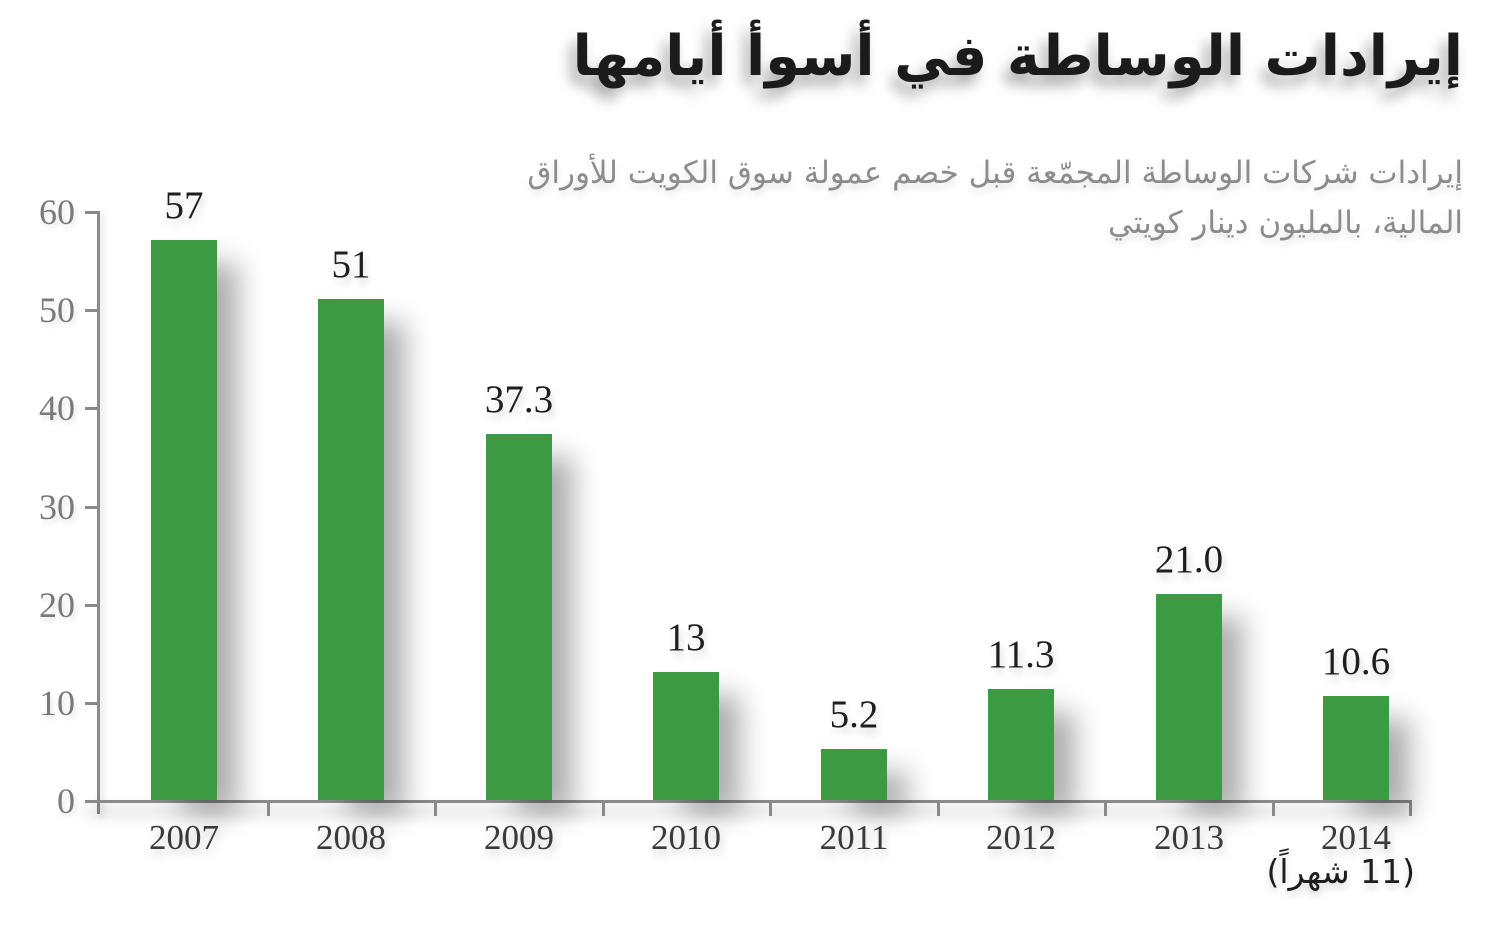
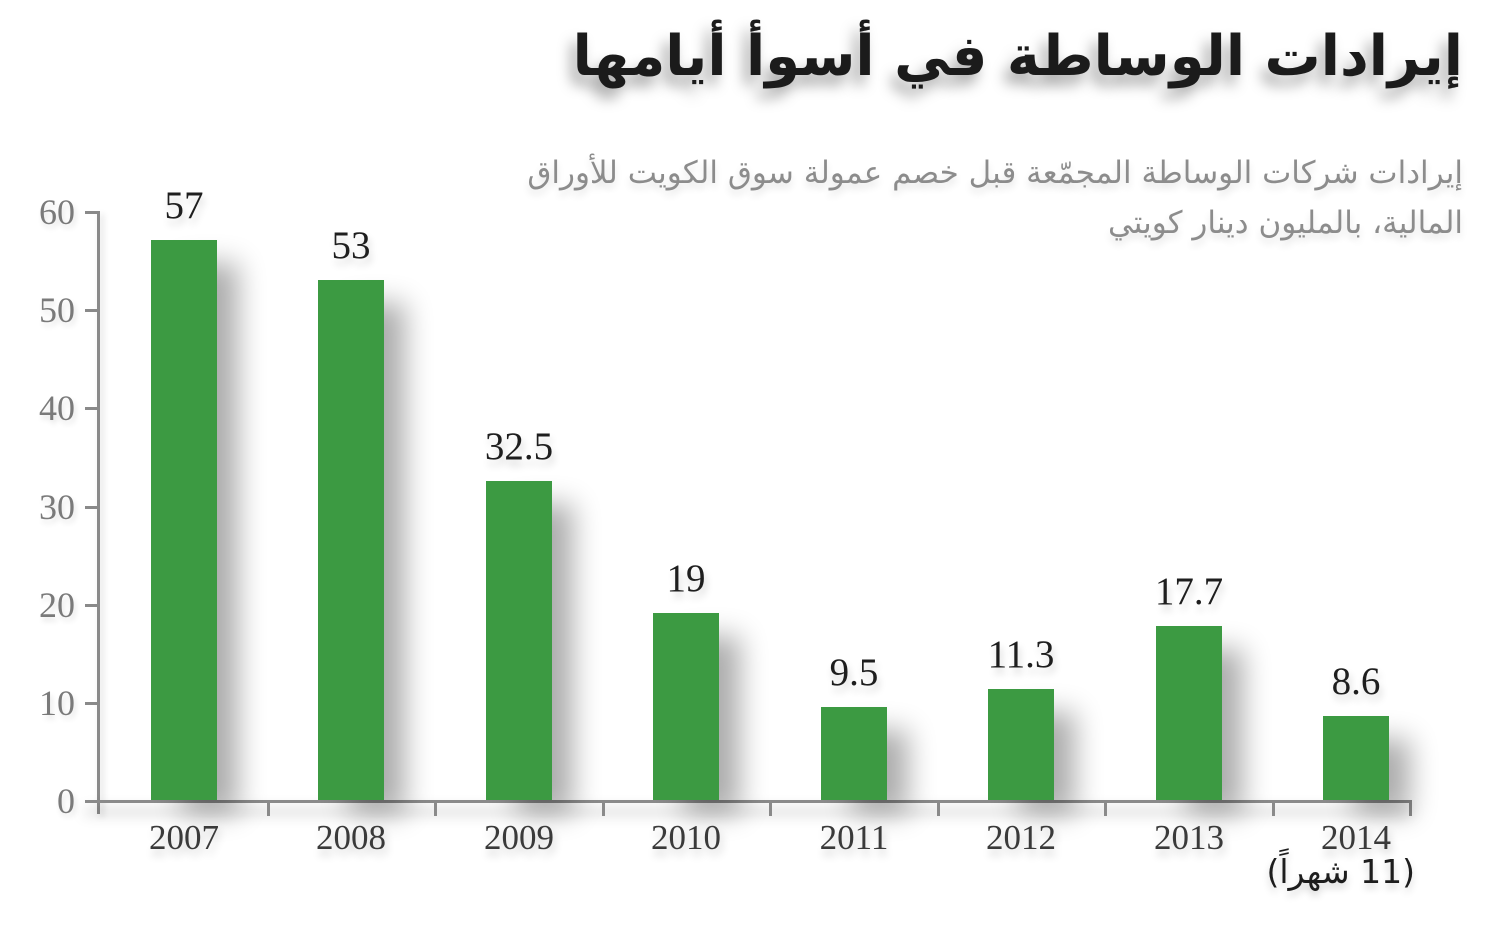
2008: 51 -> 53
2009: 37.3 -> 32.5
2010: 13 -> 19
2011: 5.2 -> 9.5
2013: 21.0 -> 17.7
2014: 10.6 -> 8.6
